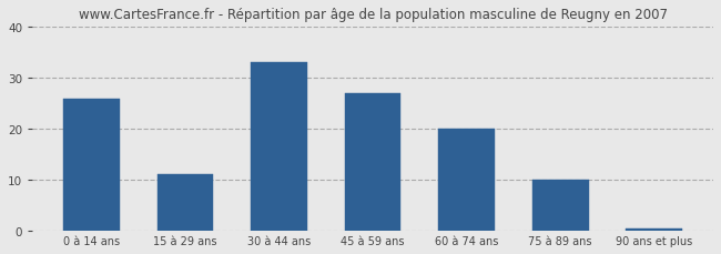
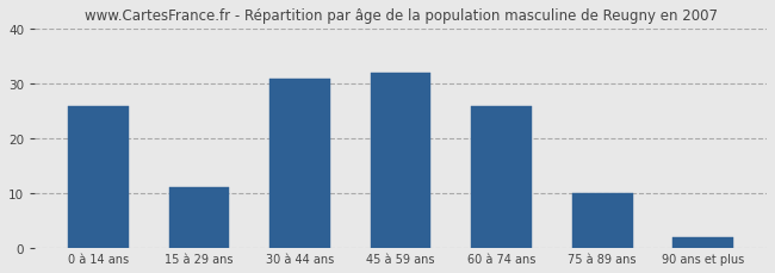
30 à 44 ans: 33.0 -> 31.0
45 à 59 ans: 27.0 -> 32.0
60 à 74 ans: 20.0 -> 26.0
90 ans et plus: 0.5 -> 2.0
